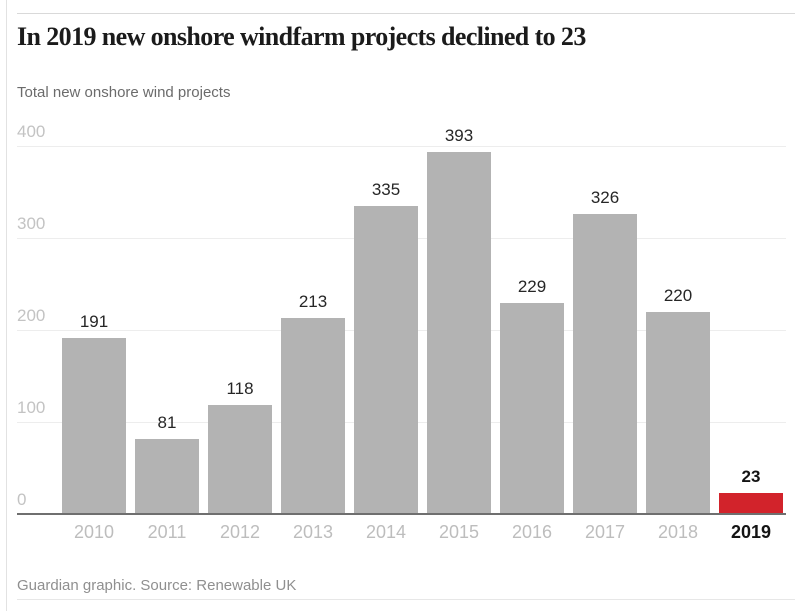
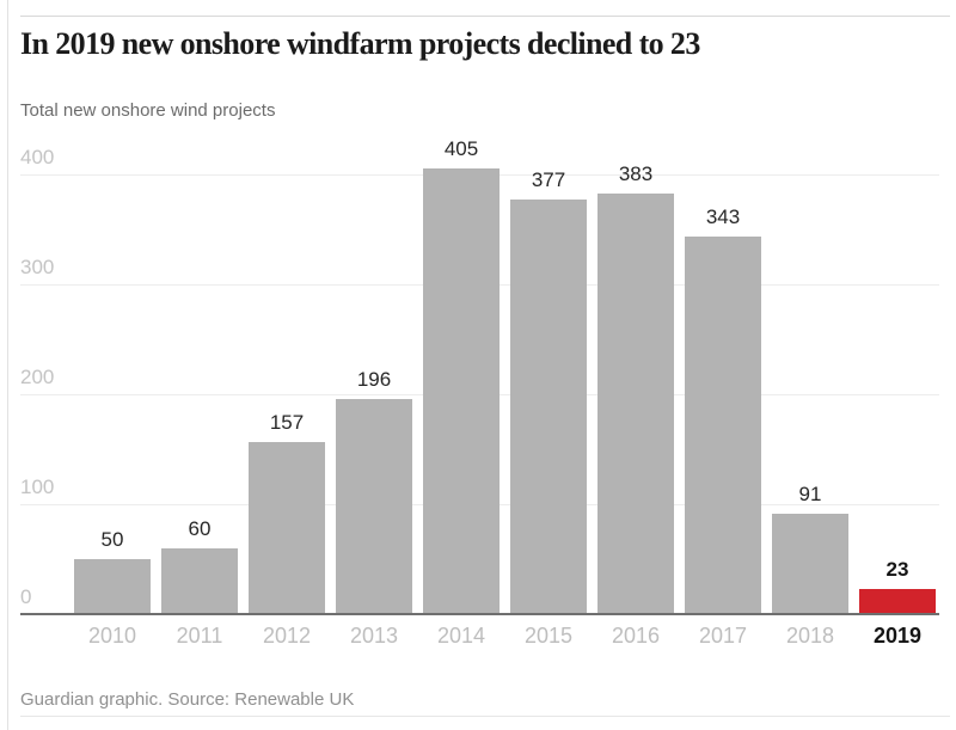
2010: 191 -> 50
2011: 81 -> 60
2012: 118 -> 157
2013: 213 -> 196
2014: 335 -> 405
2015: 393 -> 377
2016: 229 -> 383
2017: 326 -> 343
2018: 220 -> 91
